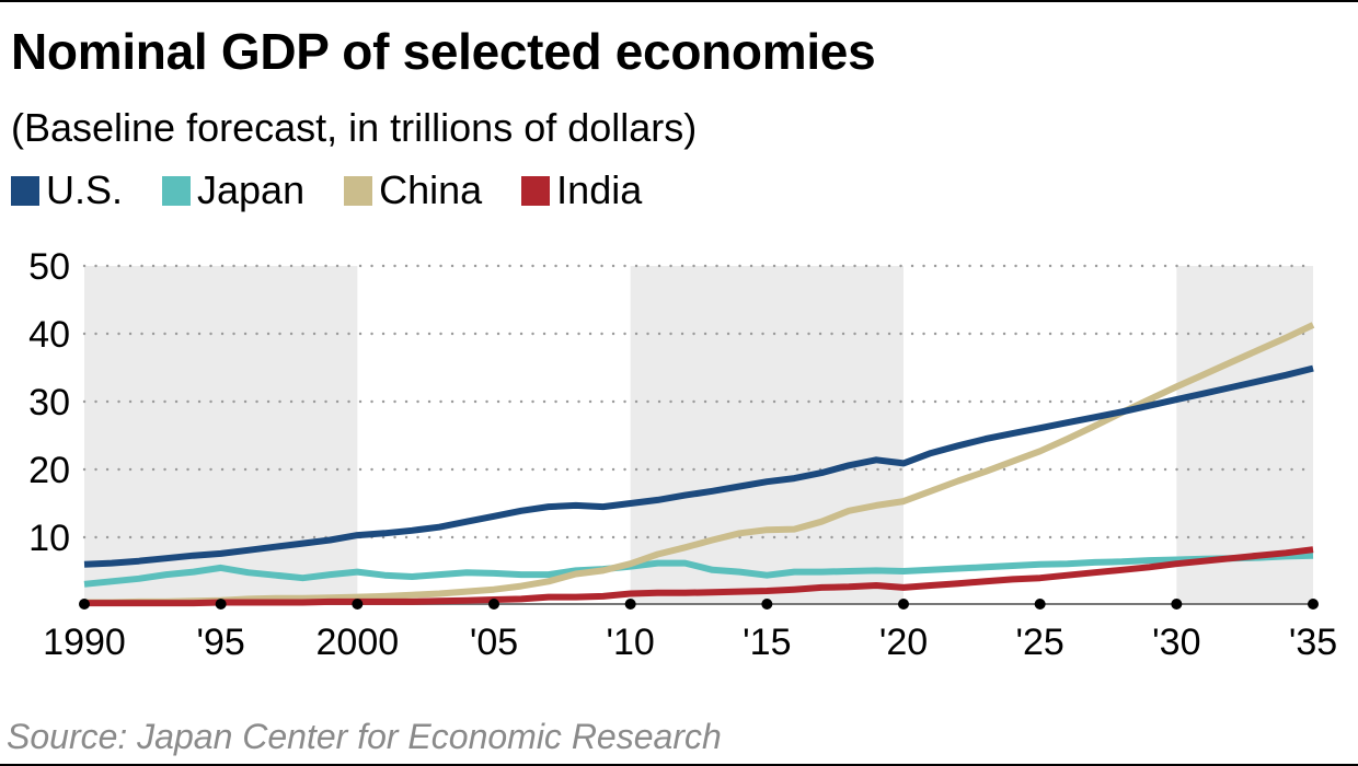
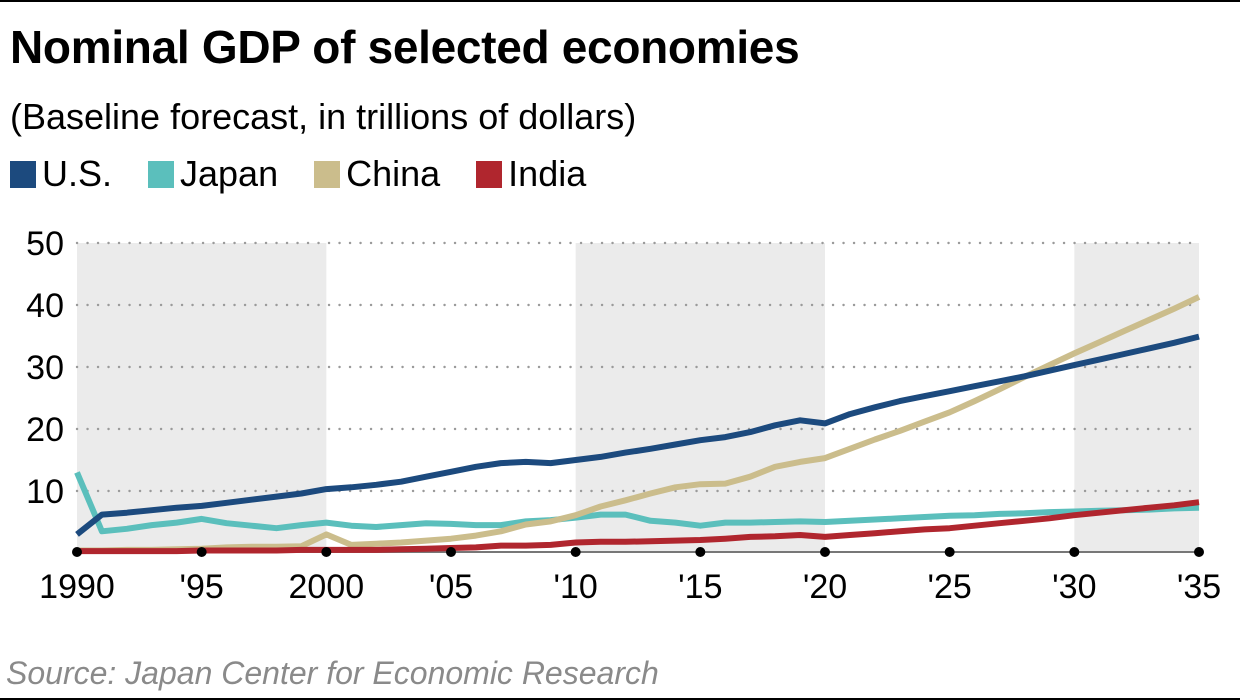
U.S./1990: 6 -> 3
Japan/1990: 3 -> 13
China/2000: 1 -> 3
